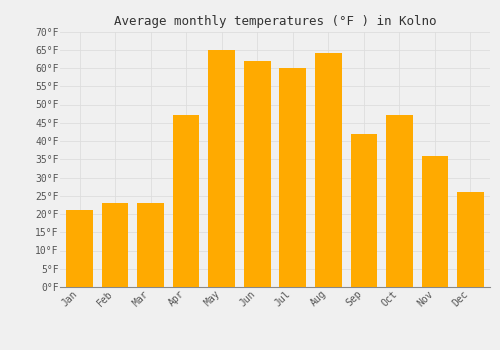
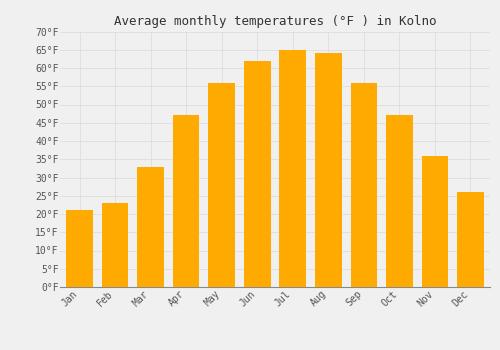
Mar: 23°F -> 33°F
May: 65°F -> 56°F
Jul: 60°F -> 65°F
Sep: 42°F -> 56°F
